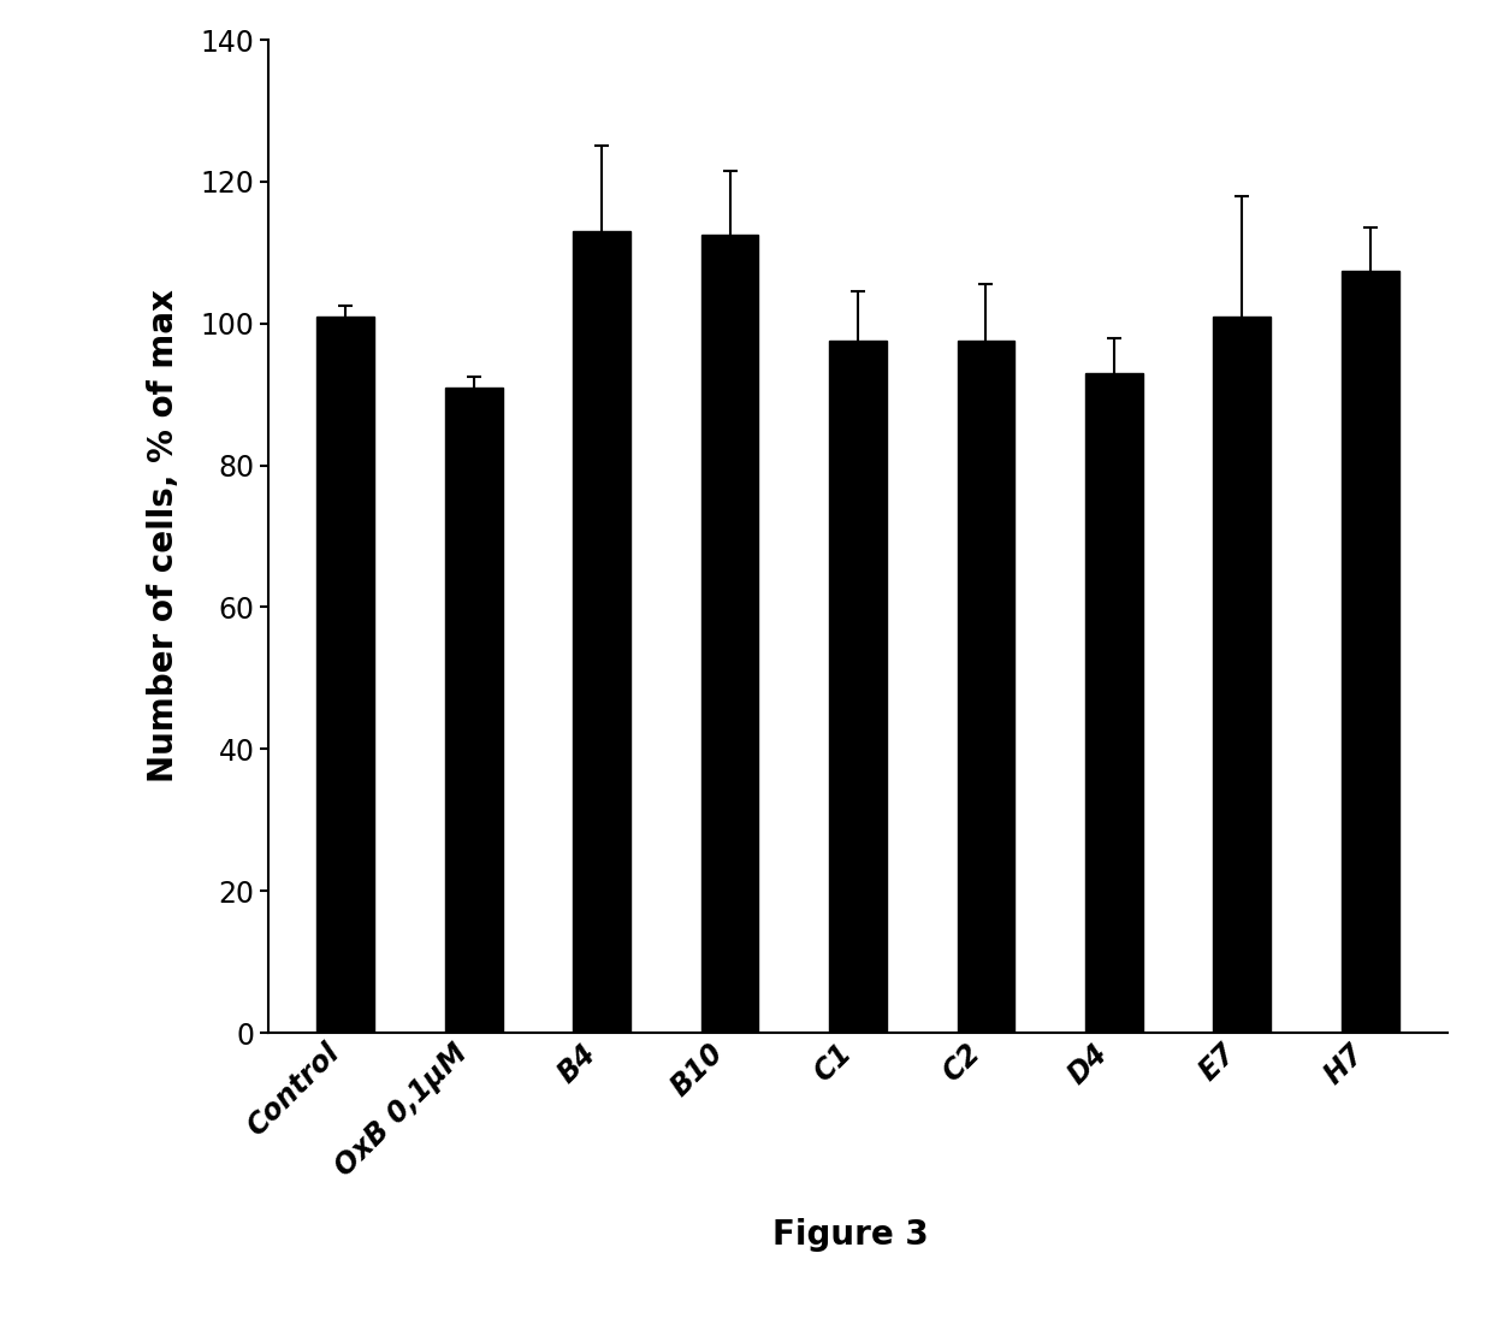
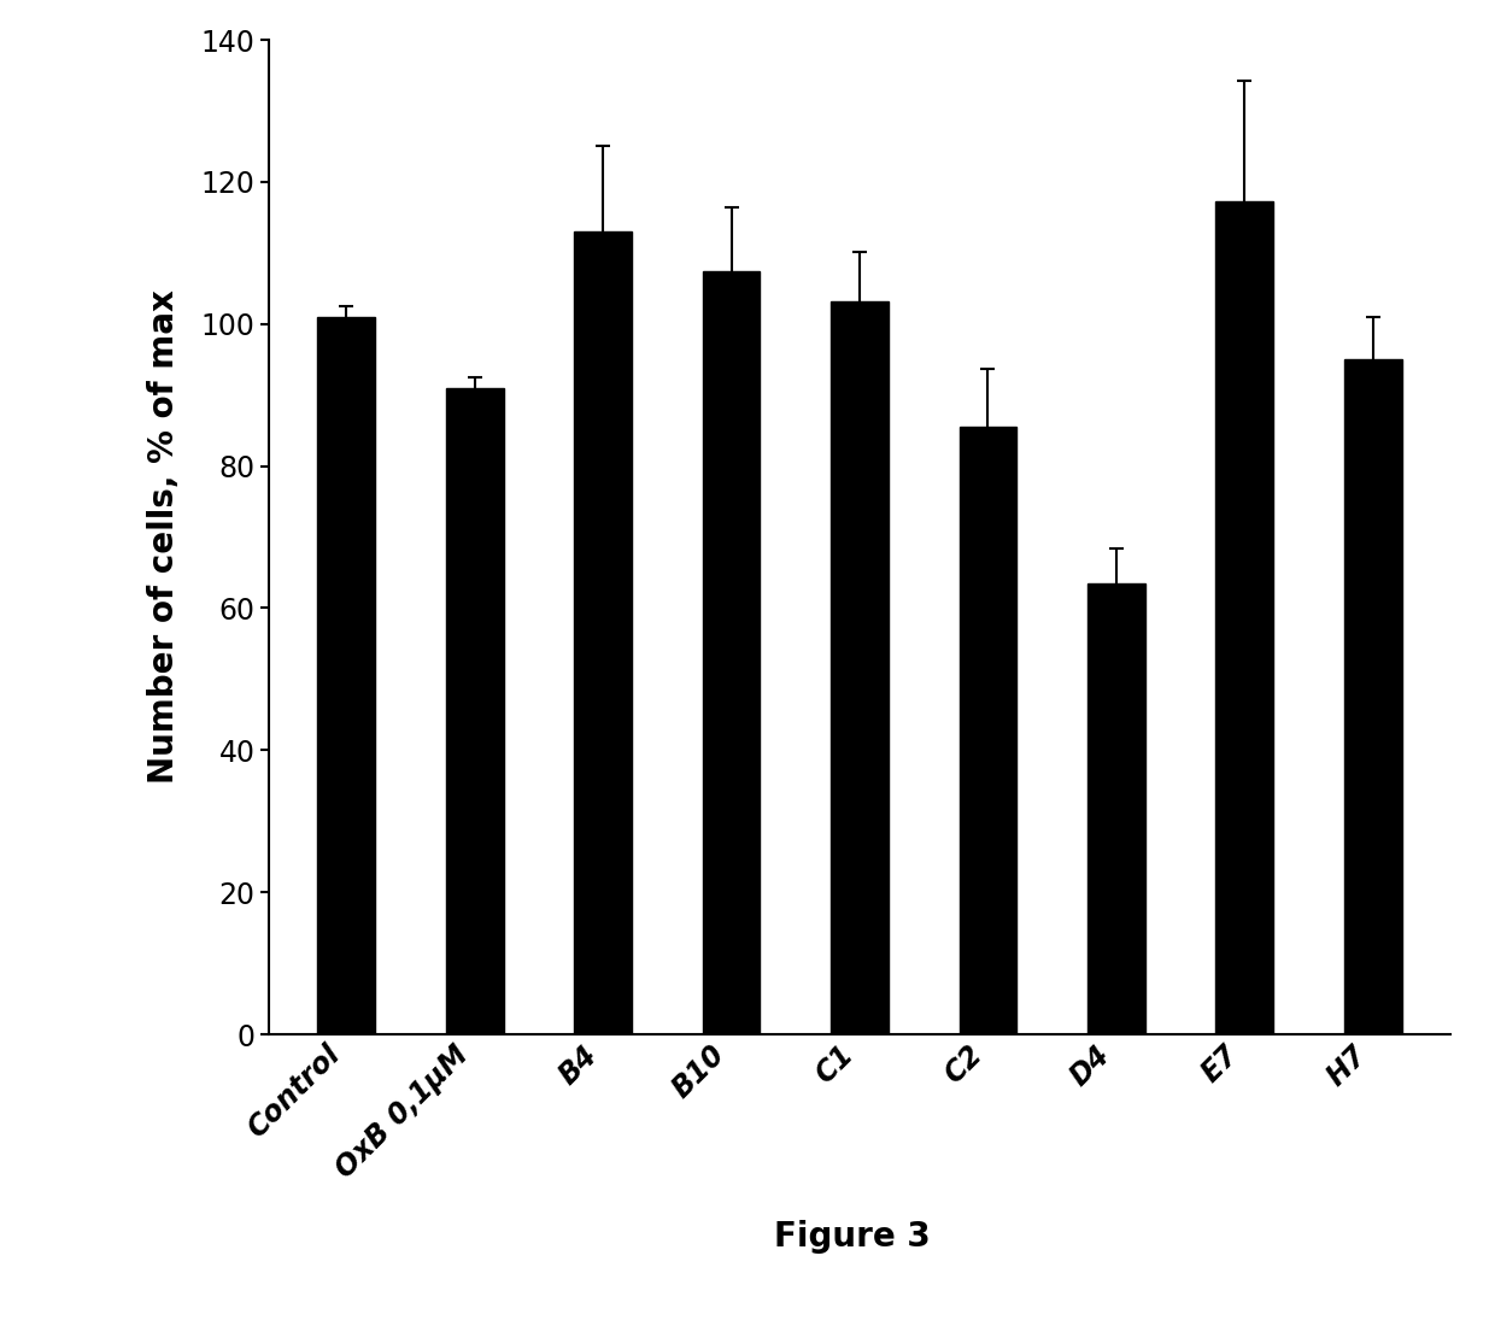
B10: 112.5 -> 107.4
C1: 97.5 -> 103.2
C2: 97.5 -> 85.6
D4: 93.0 -> 63.4
E7: 101.0 -> 117.2
H7: 107.5 -> 95.0
